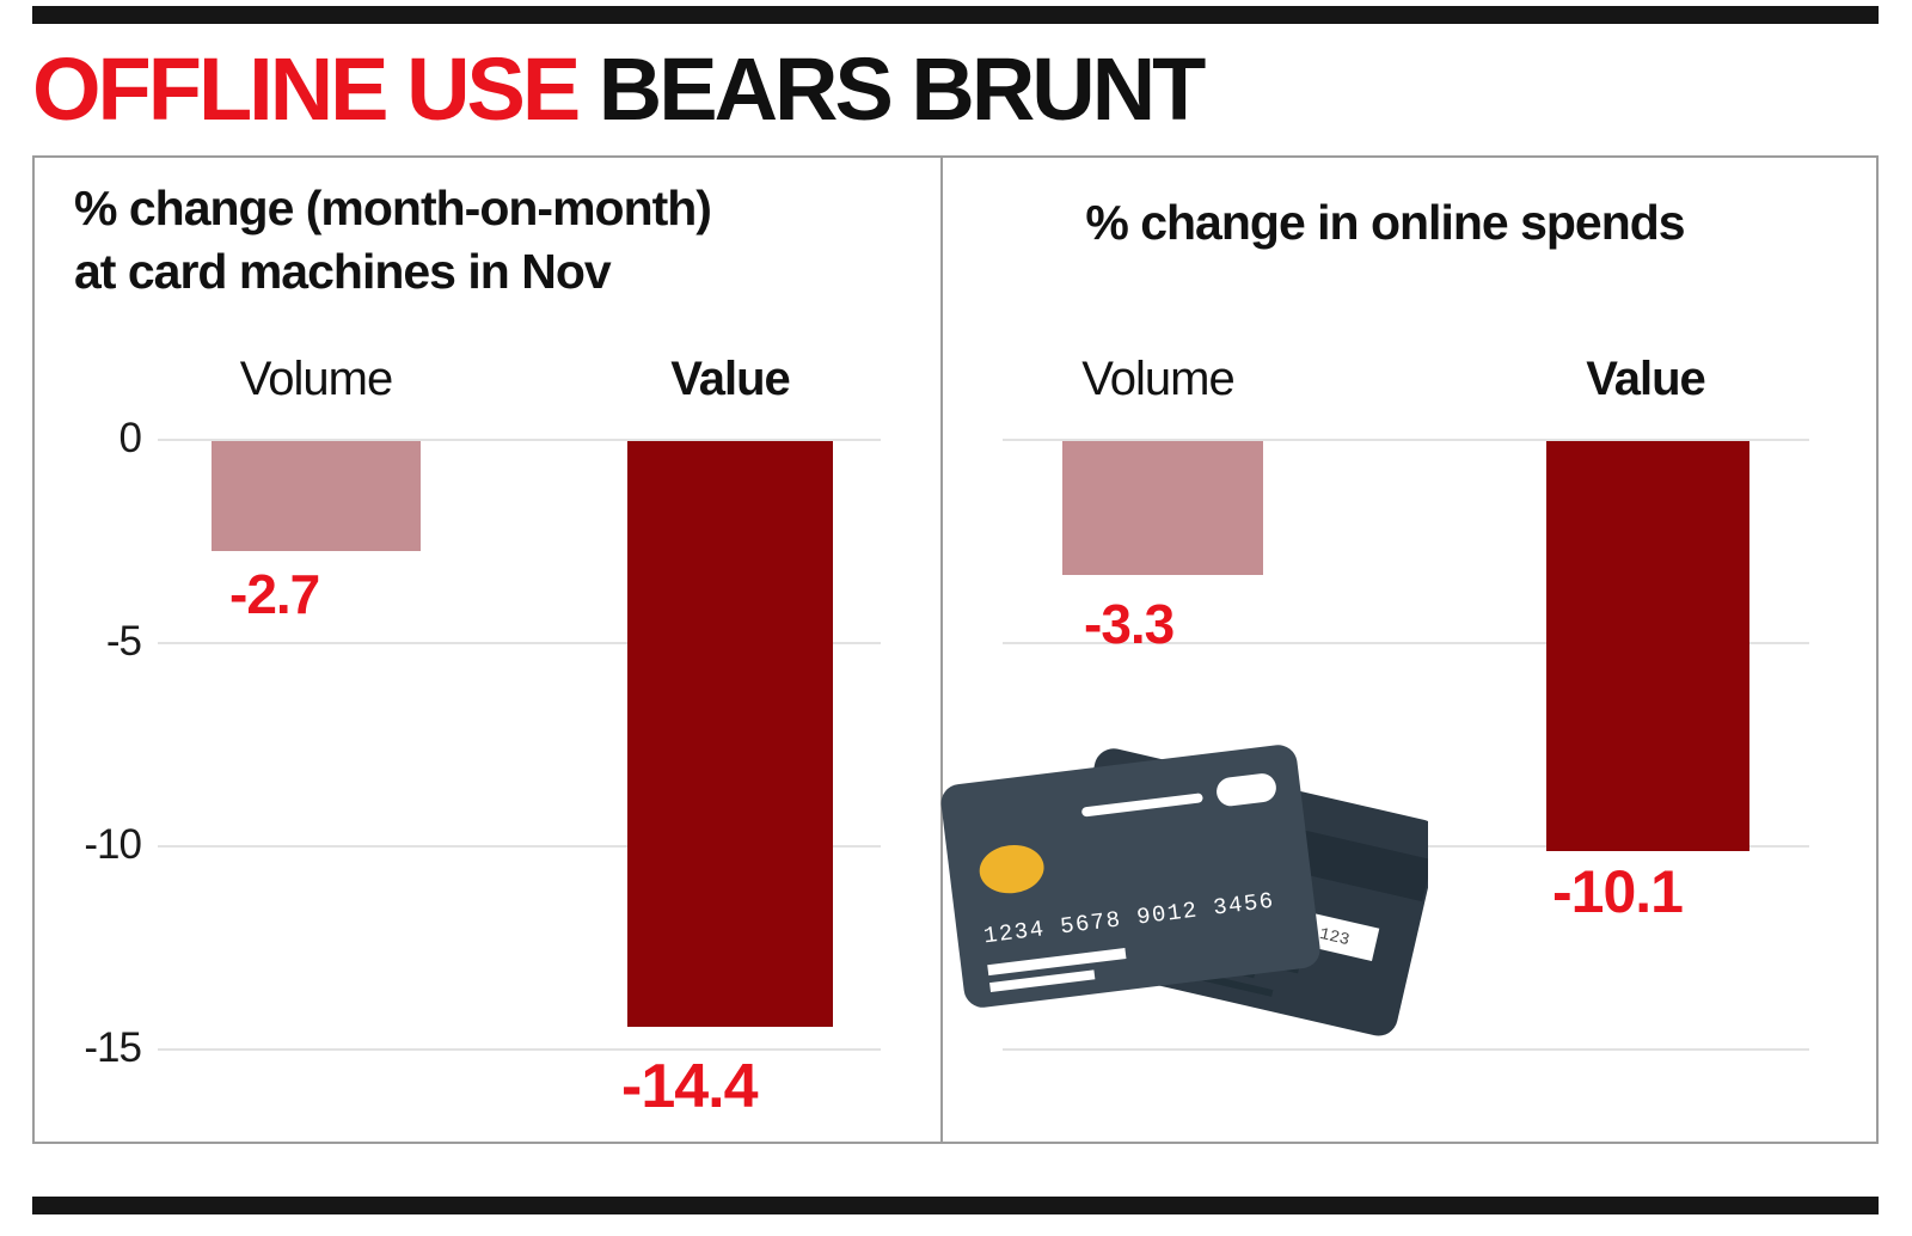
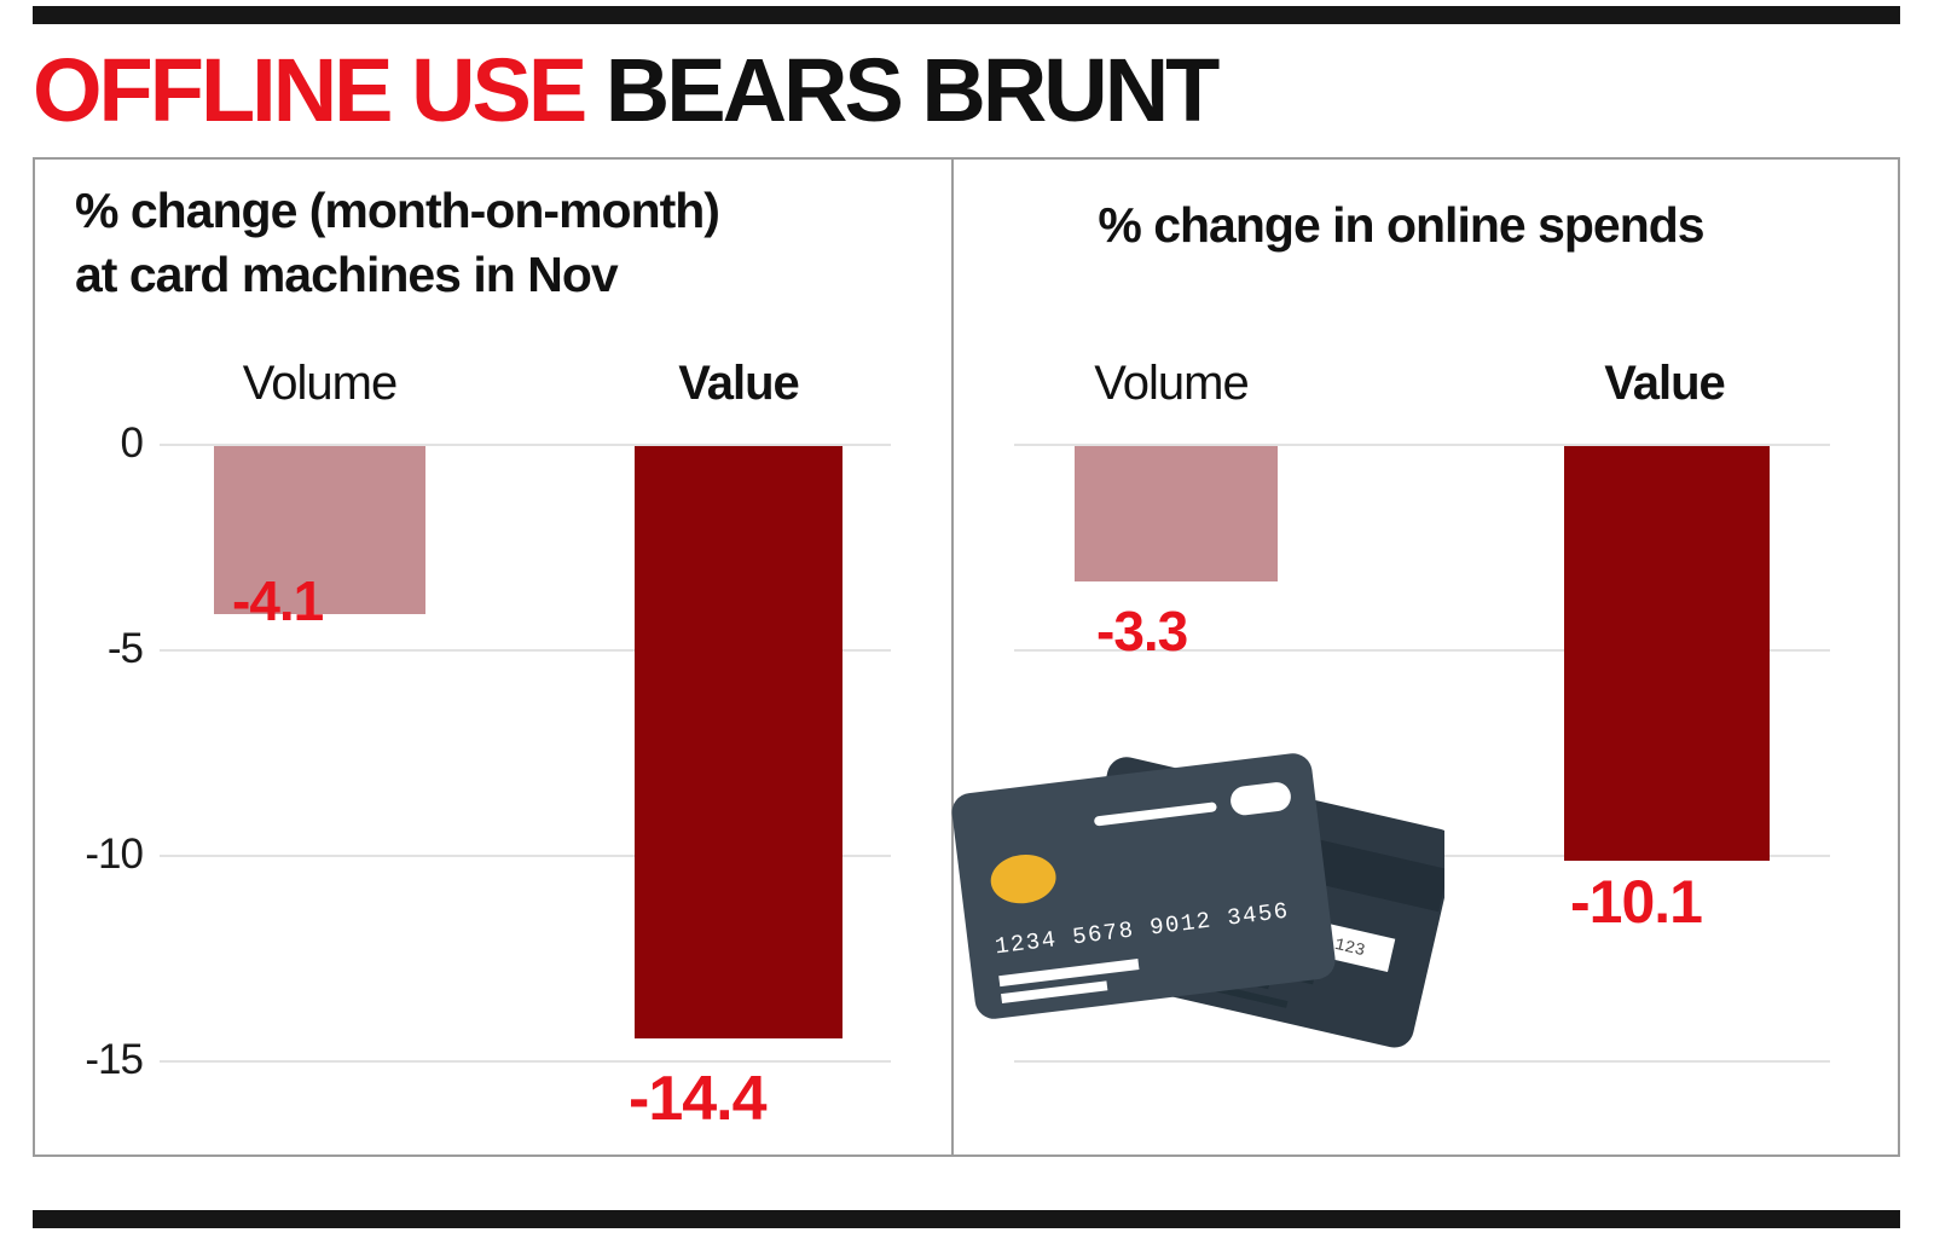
% change (month-on-month) at card machines in Nov/Volume: -2.7 -> -4.1
